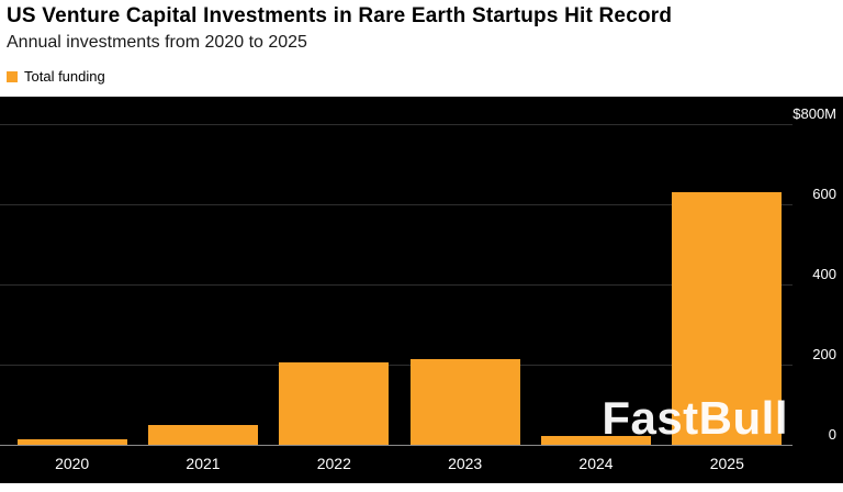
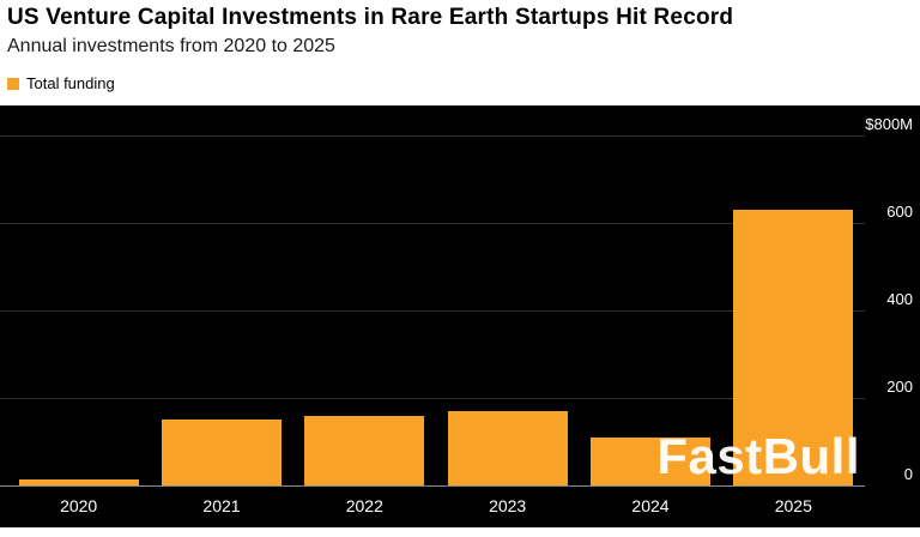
2021: $50M -> $150M
2022: $200M -> $160M
2023: $220M -> $170M
2024: $20M -> $110M
